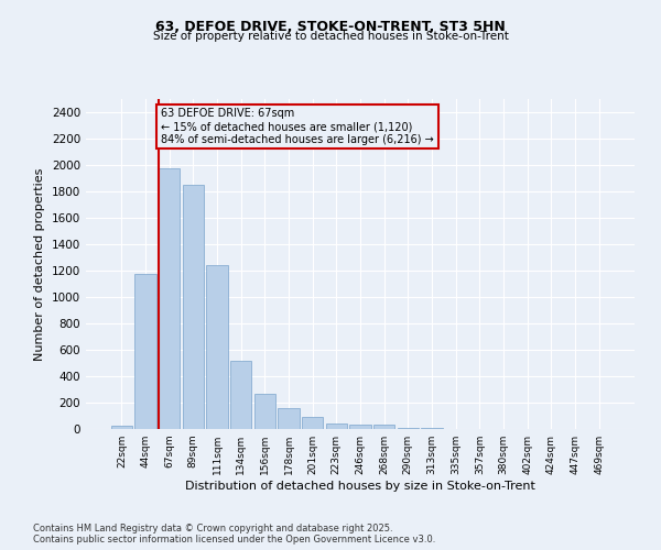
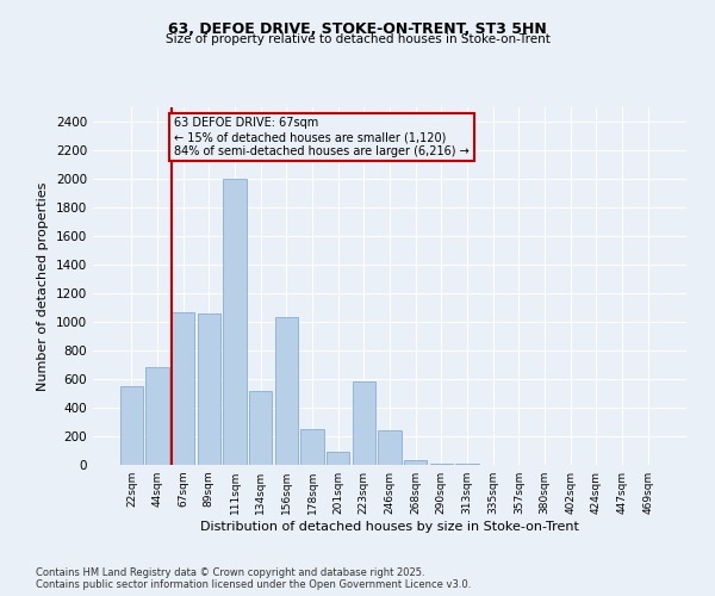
22sqm: 20 -> 550
44sqm: 1180 -> 680
67sqm: 1980 -> 1070
89sqm: 1850 -> 1060
111sqm: 1240 -> 2000
156sqm: 270 -> 1030
178sqm: 160 -> 250
223sqm: 40 -> 580
246sqm: 40 -> 240
